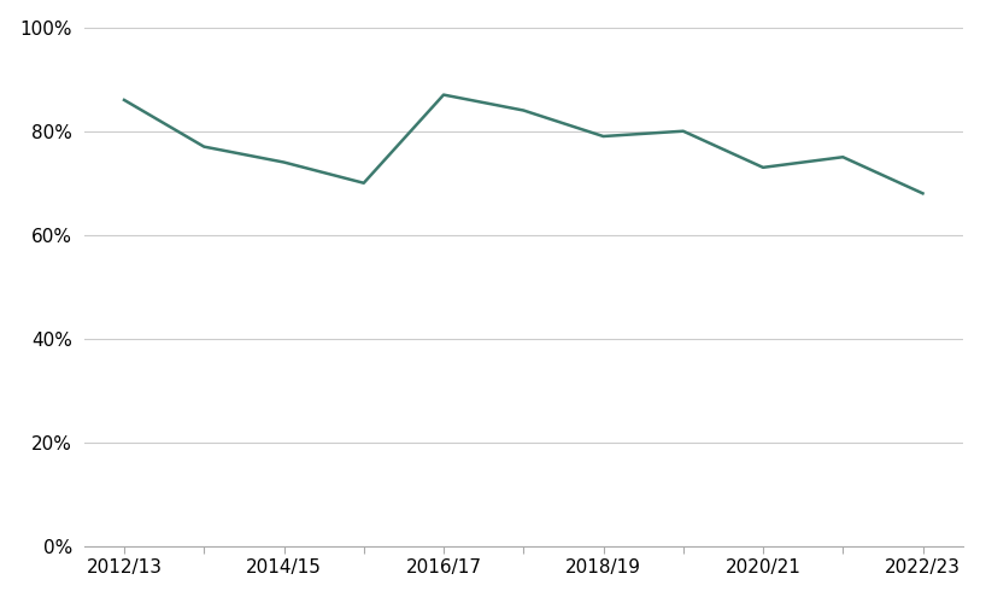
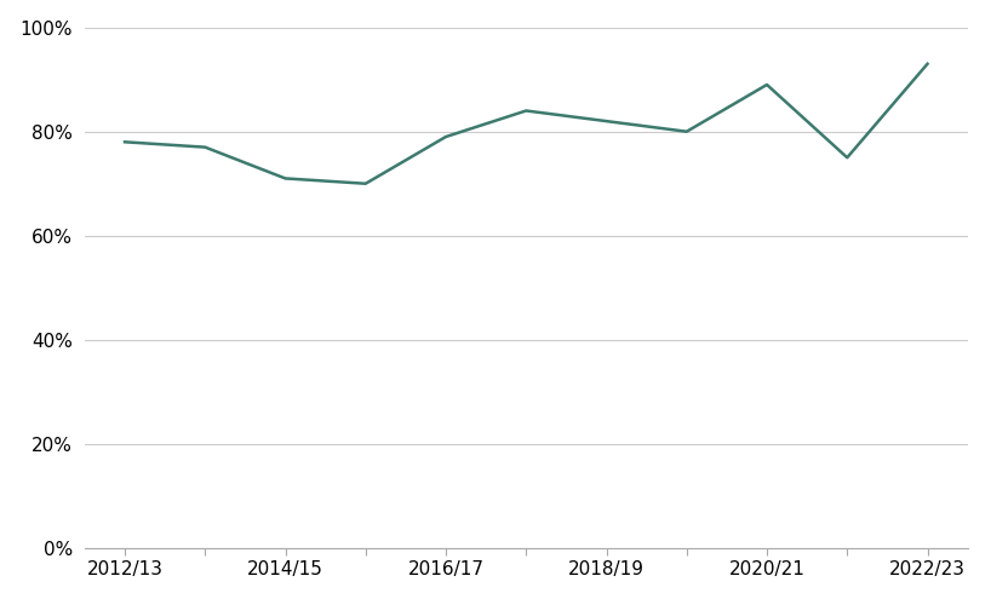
2012/13: 86% -> 78%
2014/15: 74% -> 71%
2016/17: 87% -> 79%
2018/19: 79% -> 82%
2020/21: 73% -> 89%
2022/23: 68% -> 93%
